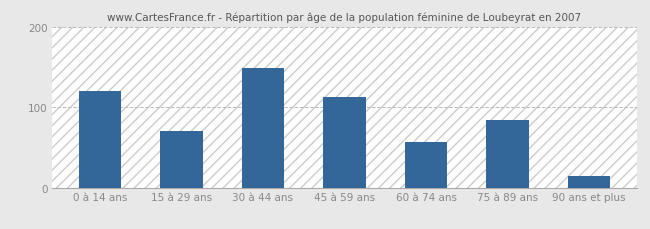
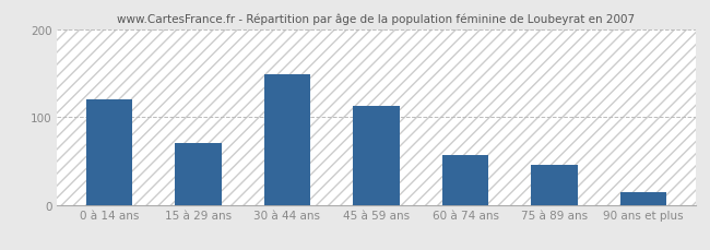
75 à 89 ans: 84 -> 45
